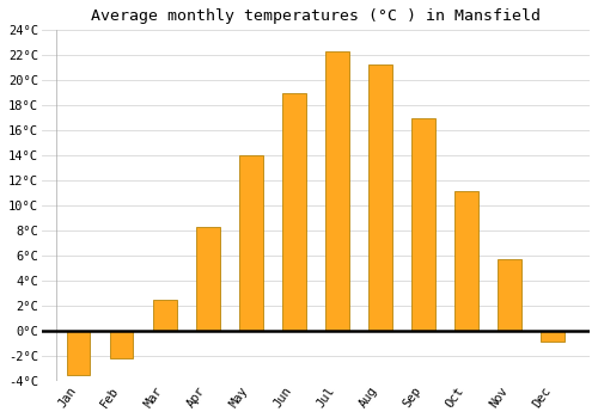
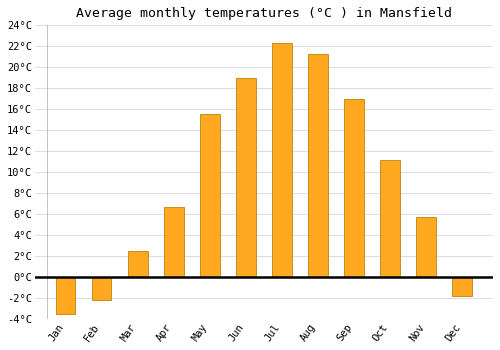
Apr: 8.3°C -> 6.7°C
May: 14.0°C -> 15.5°C
Dec: -0.8°C -> -1.8°C
